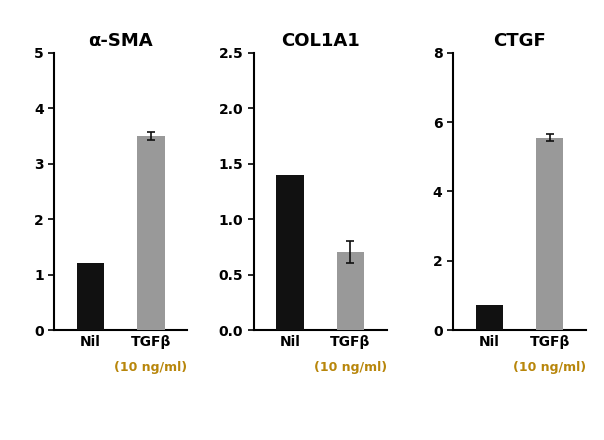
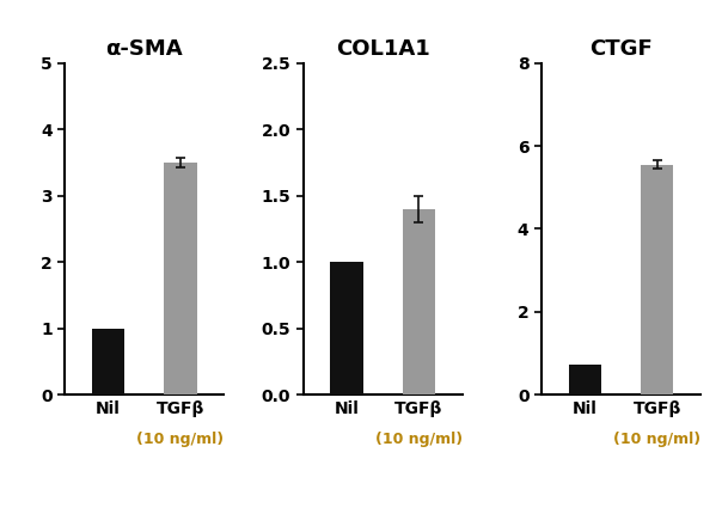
α-SMA/Nil: 1.2 -> 1.0
COL1A1/Nil: 1.4 -> 1.0
COL1A1/TGFβ: 0.7 -> 1.4
